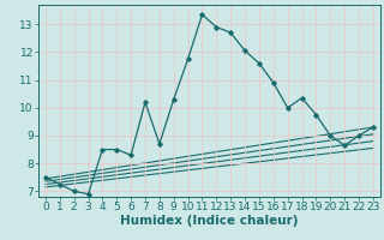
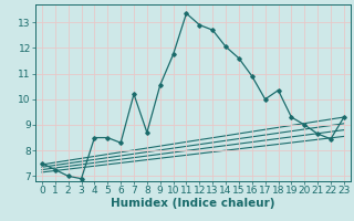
9: 10.30 -> 10.55
19: 9.75 -> 9.30
22: 9.00 -> 8.45
